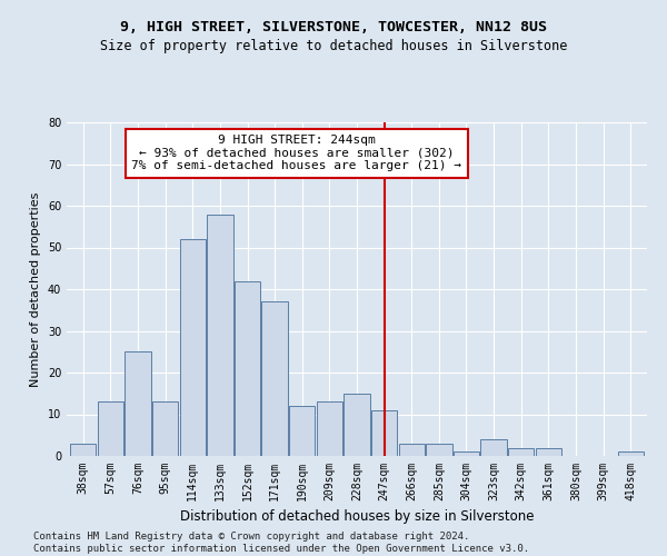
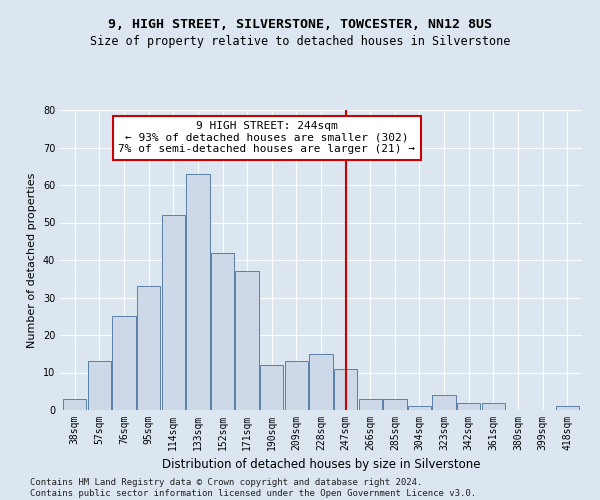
95sqm: 13 -> 33
133sqm: 58 -> 63
